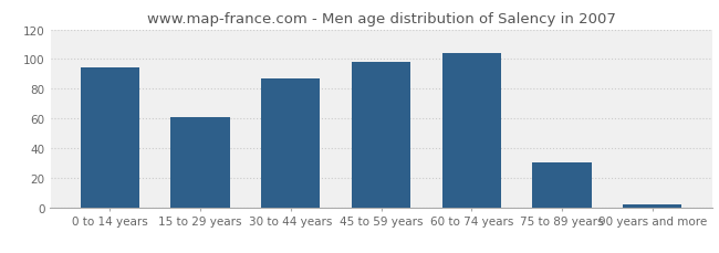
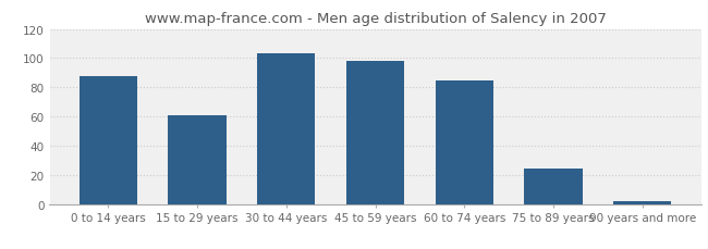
0 to 14 years: 94 -> 88
30 to 44 years: 87 -> 103
60 to 74 years: 104 -> 85
75 to 89 years: 30 -> 24
